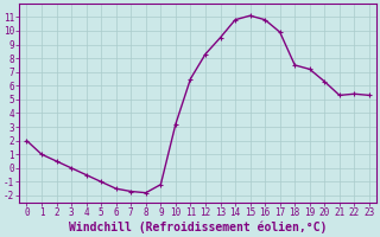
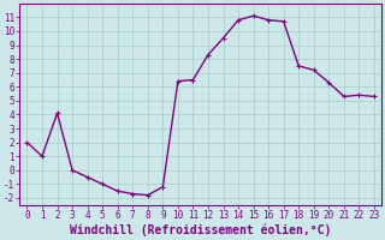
2: 0.5 -> 4.1
10: 3.2 -> 6.4
17: 9.9 -> 10.7
